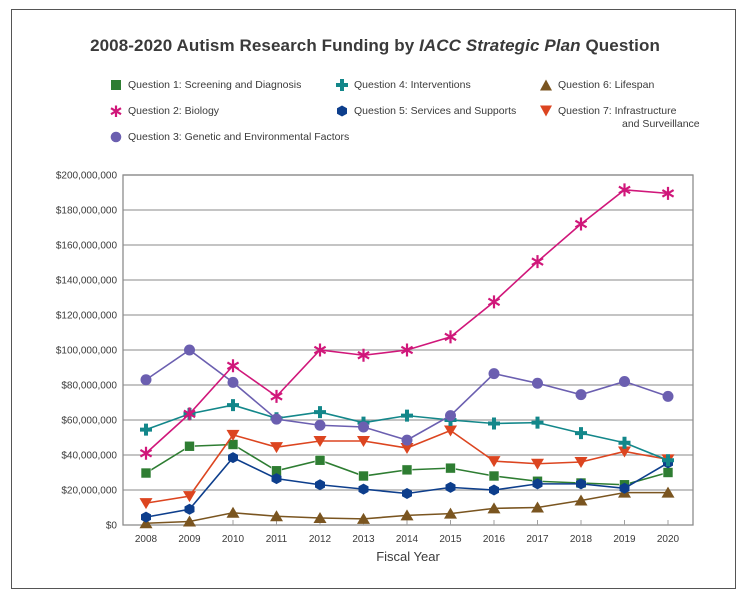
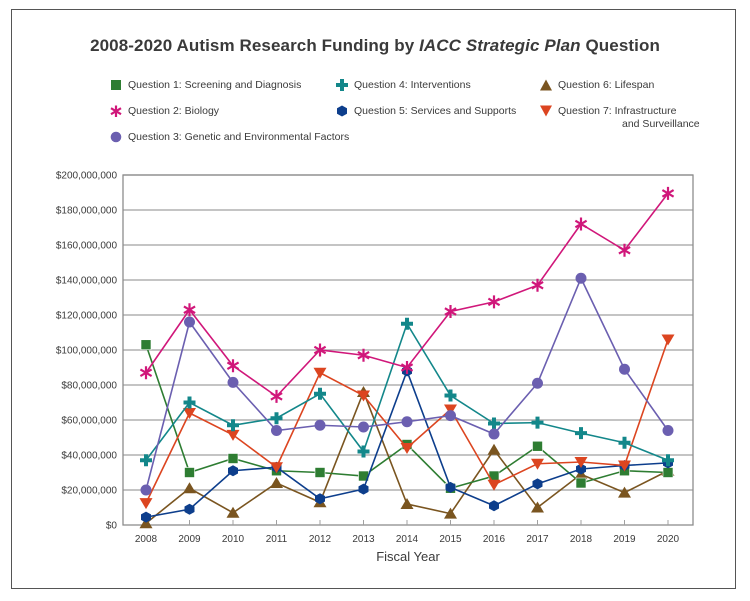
Question 1: Screening and Diagnosis/2008: $30000000 -> $103000000
Question 2: Biology/2008: $41000000 -> $87000000
Question 3: Genetic and Environmental Factors/2008: $83000000 -> $20000000
Question 4: Interventions/2008: $54000000 -> $37000000
Question 1: Screening and Diagnosis/2009: $45000000 -> $30000000
Question 2: Biology/2009: $64000000 -> $123000000
Question 3: Genetic and Environmental Factors/2009: $100000000 -> $116000000
Question 4: Interventions/2009: $64000000 -> $70000000
Question 6: Lifespan/2009: $2000000 -> $21000000
Question 7: Infrastructure and Surveillance/2009: $16000000 -> $64000000
Question 1: Screening and Diagnosis/2010: $46000000 -> $38000000
Question 4: Interventions/2010: $68000000 -> $57000000
Question 5: Services and Supports/2010: $38000000 -> $31000000
Question 3: Genetic and Environmental Factors/2011: $60000000 -> $54000000
Question 5: Services and Supports/2011: $26000000 -> $33000000
Question 6: Lifespan/2011: $5000000 -> $24000000
Question 7: Infrastructure and Surveillance/2011: $44000000 -> $33000000
Question 1: Screening and Diagnosis/2012: $37000000 -> $30000000
Question 4: Interventions/2012: $64000000 -> $75000000
Question 5: Services and Supports/2012: $23000000 -> $15000000
Question 6: Lifespan/2012: $4000000 -> $13000000
Question 7: Infrastructure and Surveillance/2012: $48000000 -> $87000000
Question 4: Interventions/2013: $58000000 -> $42000000
Question 6: Lifespan/2013: $4000000 -> $76000000
Question 7: Infrastructure and Surveillance/2013: $48000000 -> $74000000
Question 1: Screening and Diagnosis/2014: $32000000 -> $46000000
Question 2: Biology/2014: $100000000 -> $90000000
Question 3: Genetic and Environmental Factors/2014: $48000000 -> $59000000
Question 4: Interventions/2014: $62000000 -> $115000000
Question 5: Services and Supports/2014: $18000000 -> $88000000
Question 6: Lifespan/2014: $6000000 -> $12000000
Question 1: Screening and Diagnosis/2015: $32000000 -> $21000000
Question 2: Biology/2015: $108000000 -> $122000000
Question 4: Interventions/2015: $60000000 -> $74000000
Question 7: Infrastructure and Surveillance/2015: $54000000 -> $66000000
Question 3: Genetic and Environmental Factors/2016: $86000000 -> $52000000
Question 5: Services and Supports/2016: $20000000 -> $11000000
Question 6: Lifespan/2016: $10000000 -> $43000000
Question 7: Infrastructure and Surveillance/2016: $36000000 -> $23000000
Question 1: Screening and Diagnosis/2017: $25000000 -> $45000000
Question 2: Biology/2017: $150000000 -> $137000000
Question 3: Genetic and Environmental Factors/2018: $74000000 -> $141000000
Question 5: Services and Supports/2018: $24000000 -> $32000000
Question 6: Lifespan/2018: $14000000 -> $29000000
Question 1: Screening and Diagnosis/2019: $23000000 -> $31000000
Question 2: Biology/2019: $192000000 -> $157000000
Question 3: Genetic and Environmental Factors/2019: $82000000 -> $89000000
Question 5: Services and Supports/2019: $21000000 -> $34000000
Question 7: Infrastructure and Surveillance/2019: $42000000 -> $34000000
Question 3: Genetic and Environmental Factors/2020: $74000000 -> $54000000
Question 6: Lifespan/2020: $18000000 -> $31000000
Question 7: Infrastructure and Surveillance/2020: $38000000 -> $106000000
